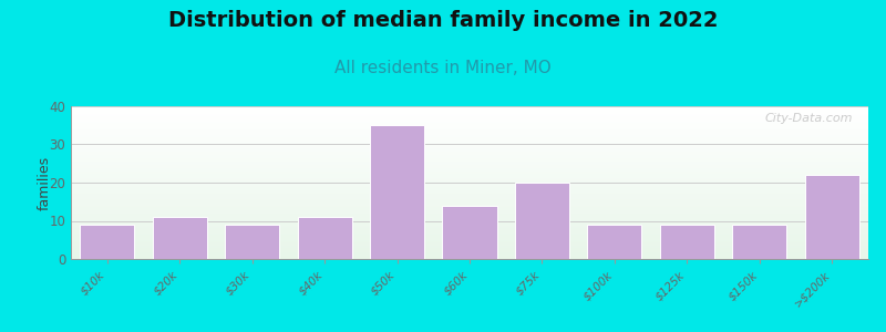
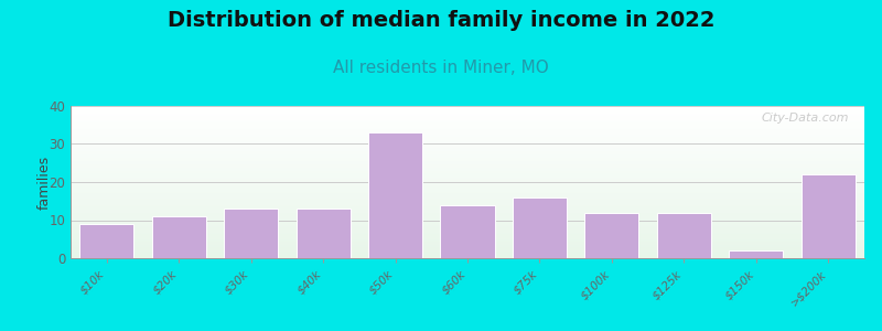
$30k: 9 -> 13
$40k: 11 -> 13
$50k: 35 -> 33
$75k: 20 -> 16
$100k: 9 -> 12
$125k: 9 -> 12
$150k: 9 -> 2
